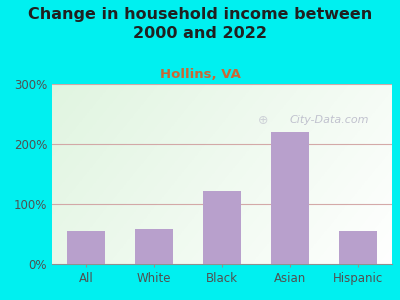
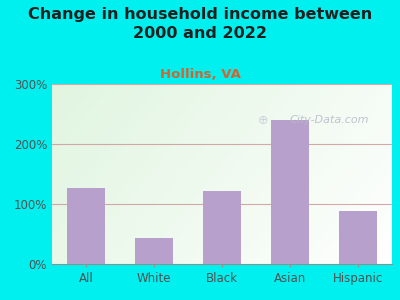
All: 55% -> 126%
White: 58% -> 44%
Asian: 220% -> 240%
Hispanic: 55% -> 88%
